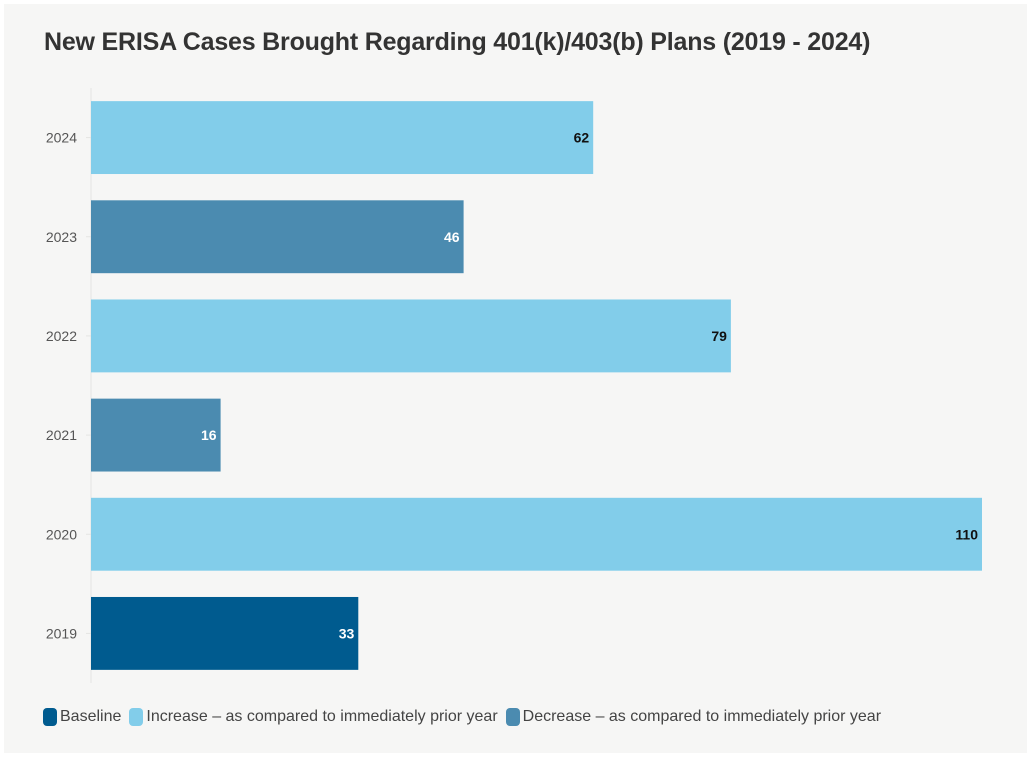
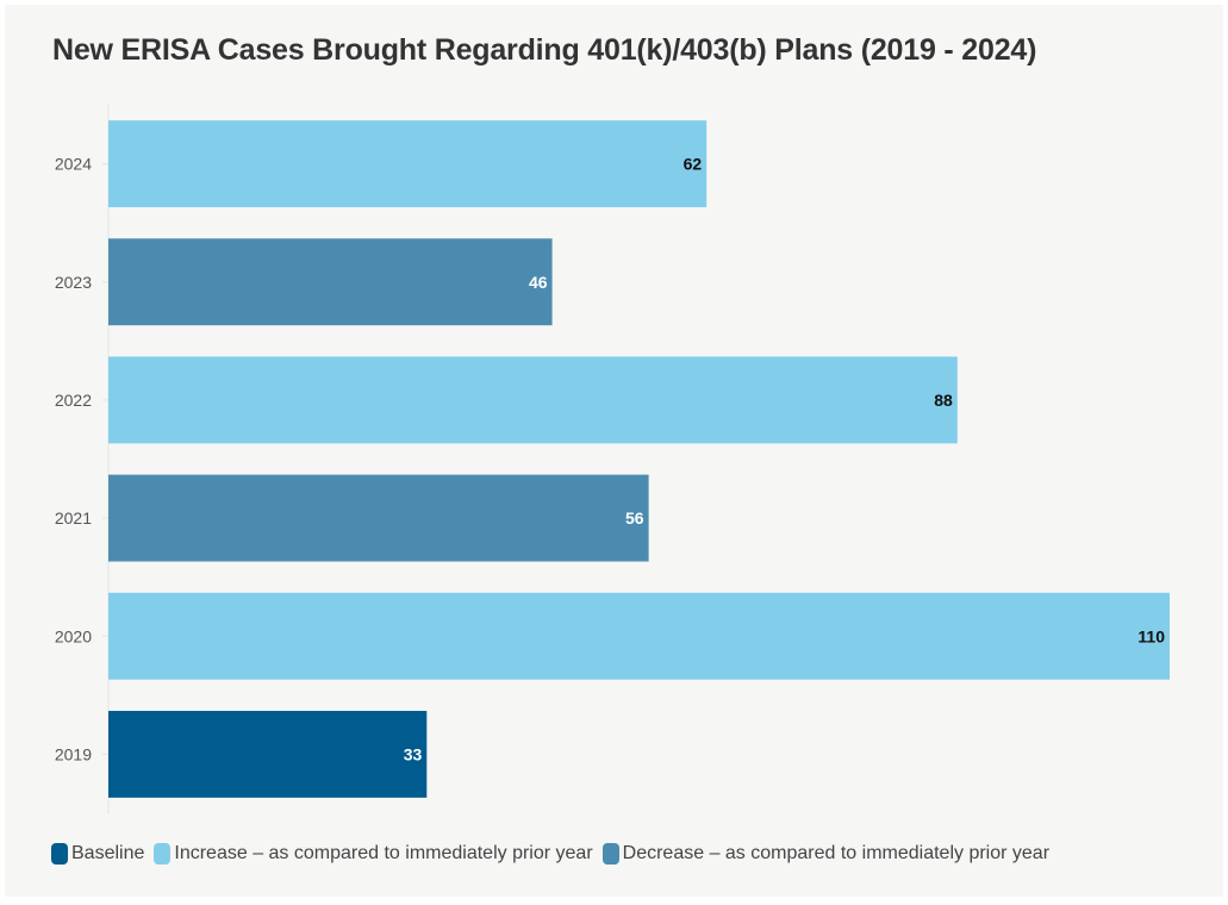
2022: 79 -> 88
2021: 16 -> 56
